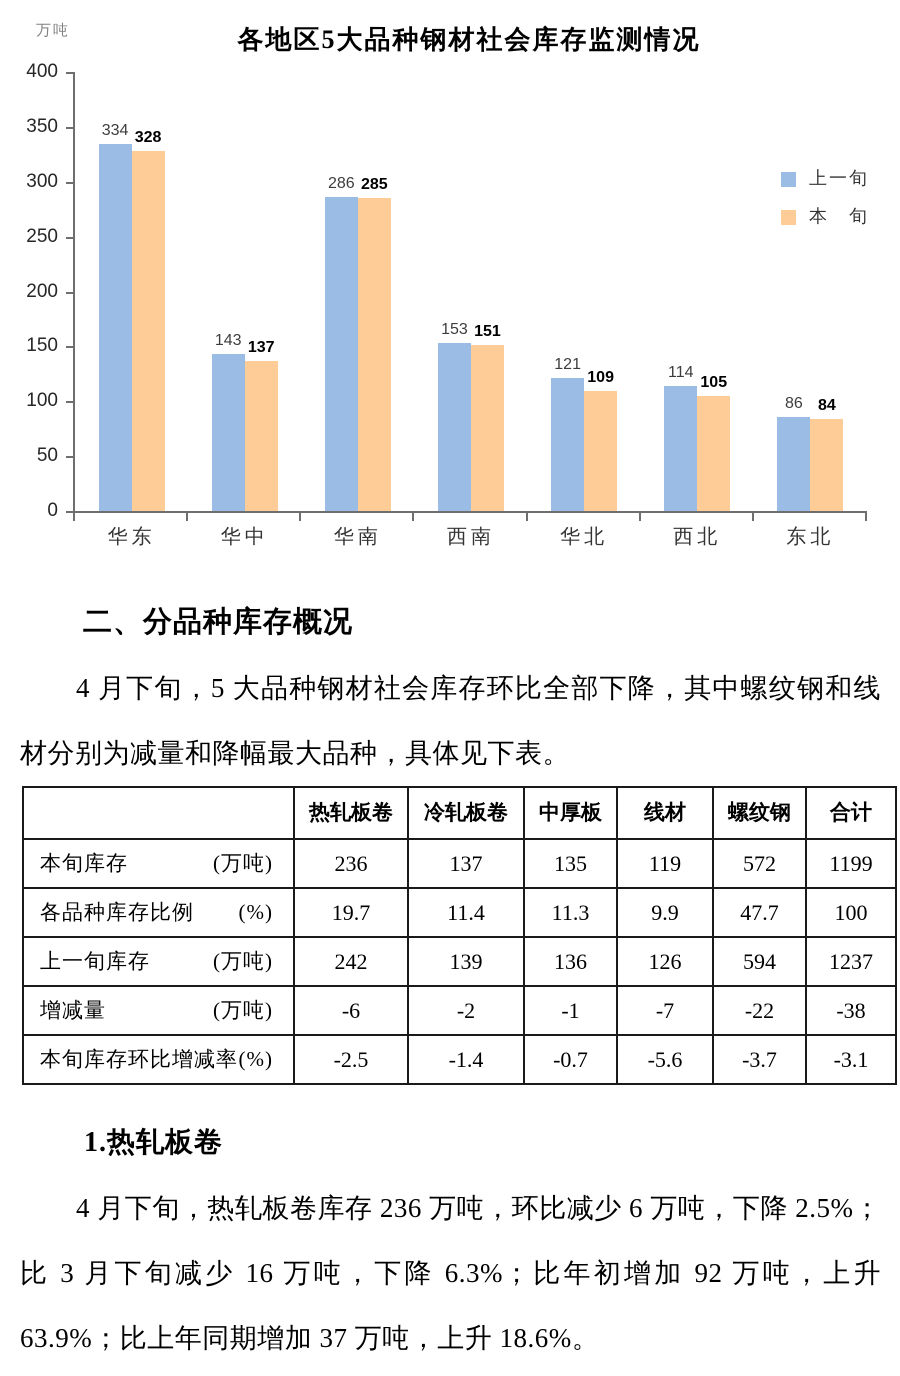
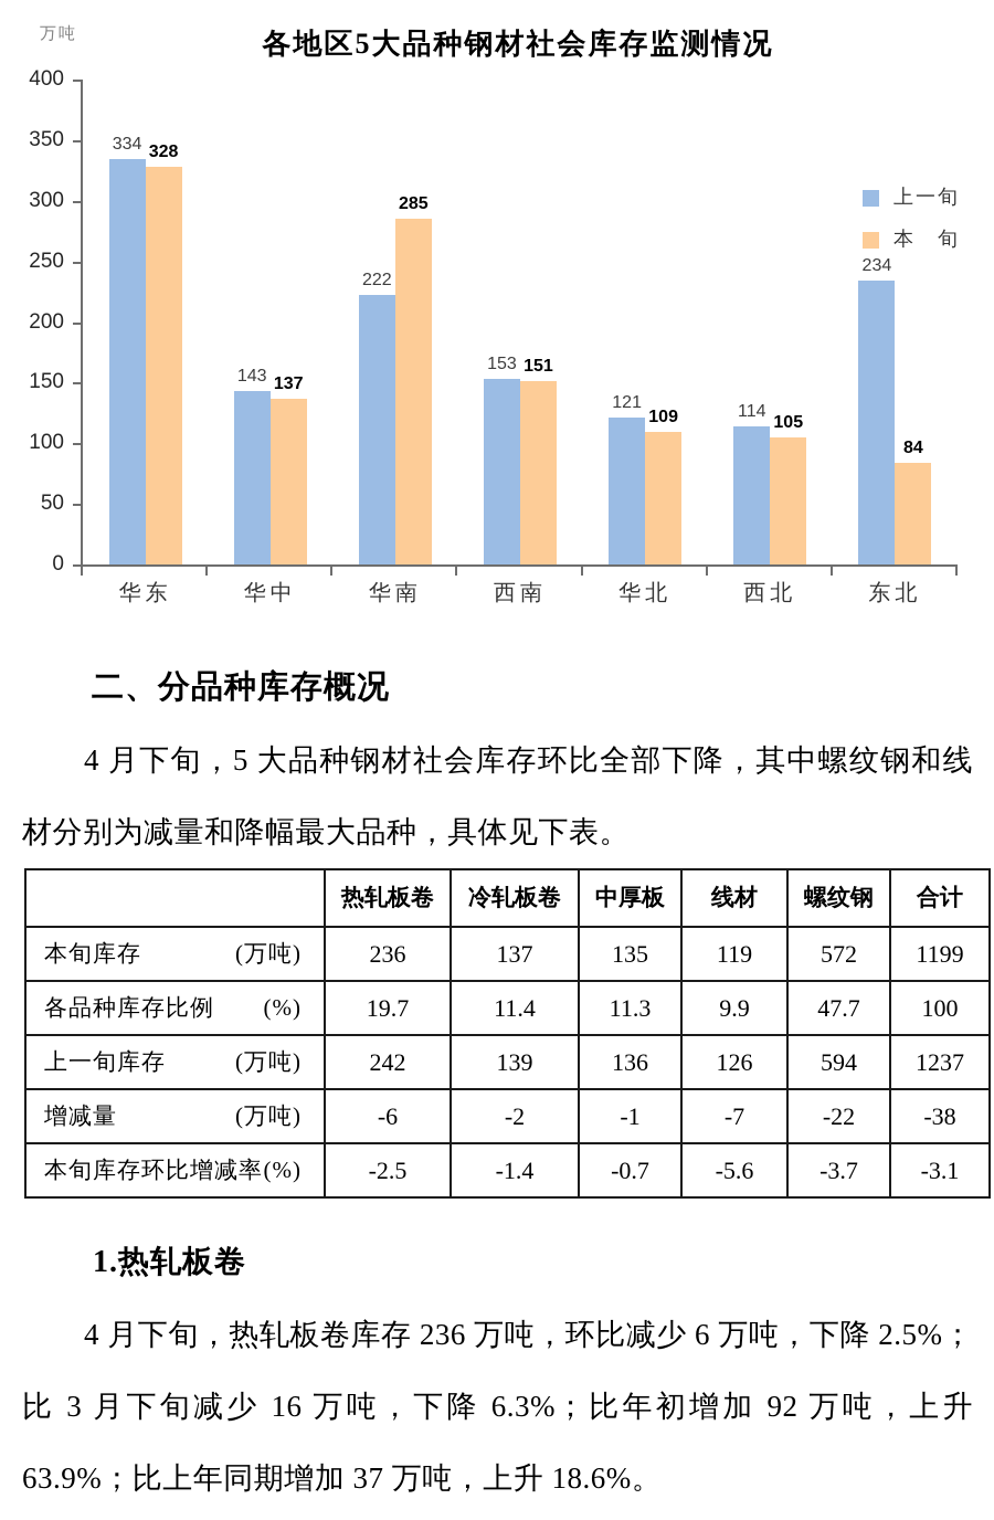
上一旬/华南: 286 -> 222
上一旬/东北: 86 -> 234
